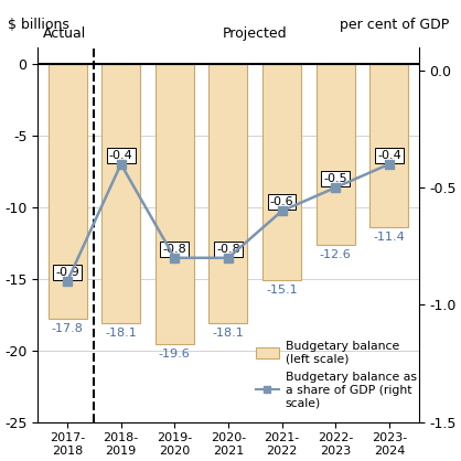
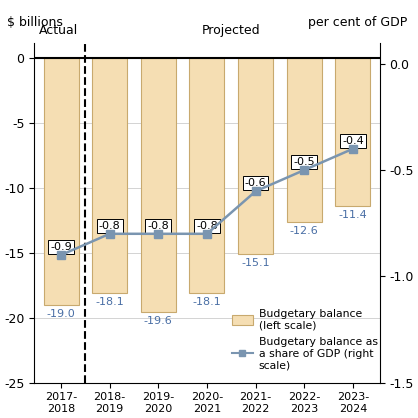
Budgetary balance (left scale)/2017- 2018: -17.8 -> -19.0
Budgetary balance as a share of GDP (right scale)/2018- 2019: -0.4 -> -0.8
